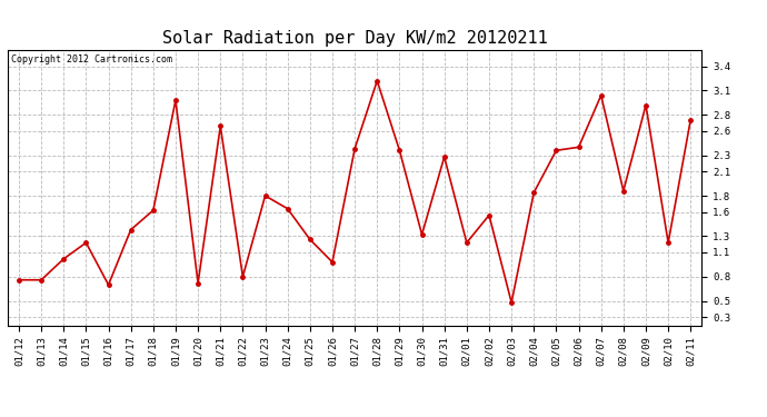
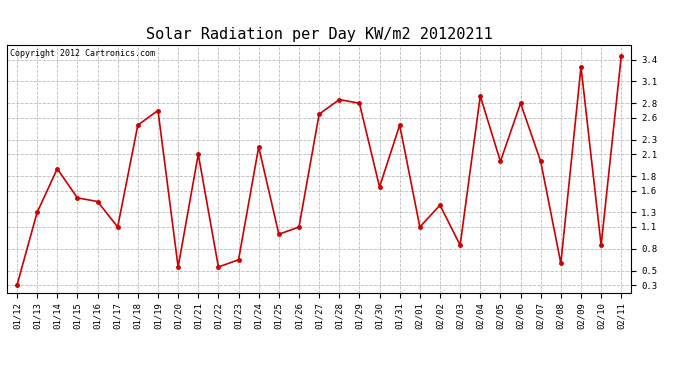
01/12: 0.76 -> 0.30
01/13: 0.76 -> 1.30
01/14: 1.02 -> 1.90
01/15: 1.22 -> 1.50
01/16: 0.70 -> 1.45
01/17: 1.38 -> 1.10
01/18: 1.62 -> 2.50
01/19: 2.98 -> 2.70
01/20: 0.72 -> 0.55
01/21: 2.66 -> 2.10
01/22: 0.80 -> 0.55
01/23: 1.80 -> 0.65
01/24: 1.64 -> 2.20
01/25: 1.26 -> 1.00
01/26: 0.98 -> 1.10
01/27: 2.38 -> 2.65
01/28: 3.22 -> 2.85
01/29: 2.36 -> 2.80
01/30: 1.32 -> 1.65
01/31: 2.28 -> 2.50
02/01: 1.22 -> 1.10
02/02: 1.56 -> 1.40
02/03: 0.48 -> 0.85
02/04: 1.84 -> 2.90
02/05: 2.36 -> 2.00
02/06: 2.40 -> 2.80
02/07: 3.04 -> 2.00
02/08: 1.86 -> 0.60
02/09: 2.92 -> 3.30
02/10: 1.22 -> 0.85
02/11: 2.74 -> 3.45
